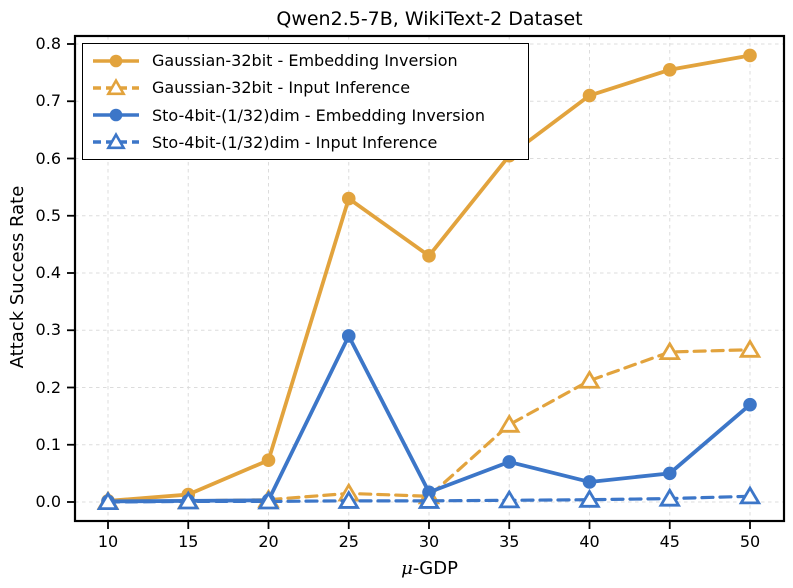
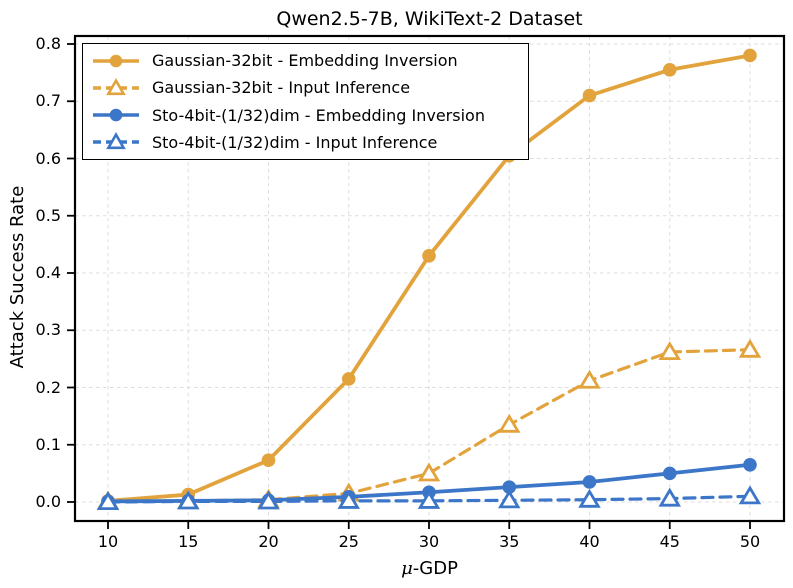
Gaussian-32bit - Embedding Inversion/25: 0.53 -> 0.21
Sto-4bit-(1/32)dim - Embedding Inversion/25: 0.29 -> 0.01
Gaussian-32bit - Input Inference/30: 0.01 -> 0.05
Sto-4bit-(1/32)dim - Embedding Inversion/35: 0.07 -> 0.03
Sto-4bit-(1/32)dim - Embedding Inversion/50: 0.17 -> 0.07
